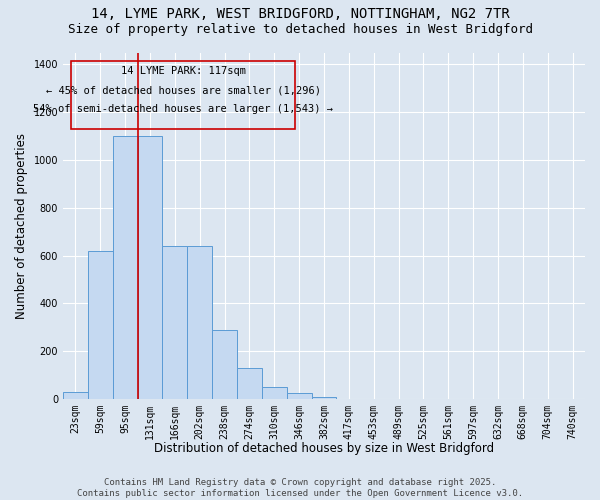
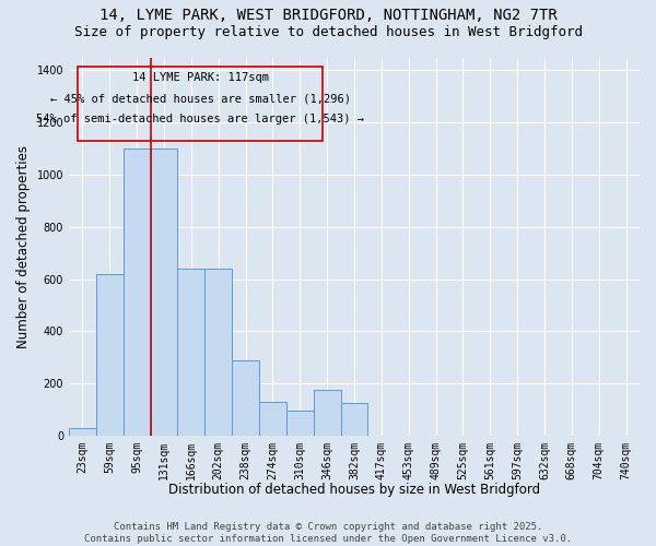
310sqm: 50 -> 95
346sqm: 25 -> 175
382sqm: 10 -> 125
